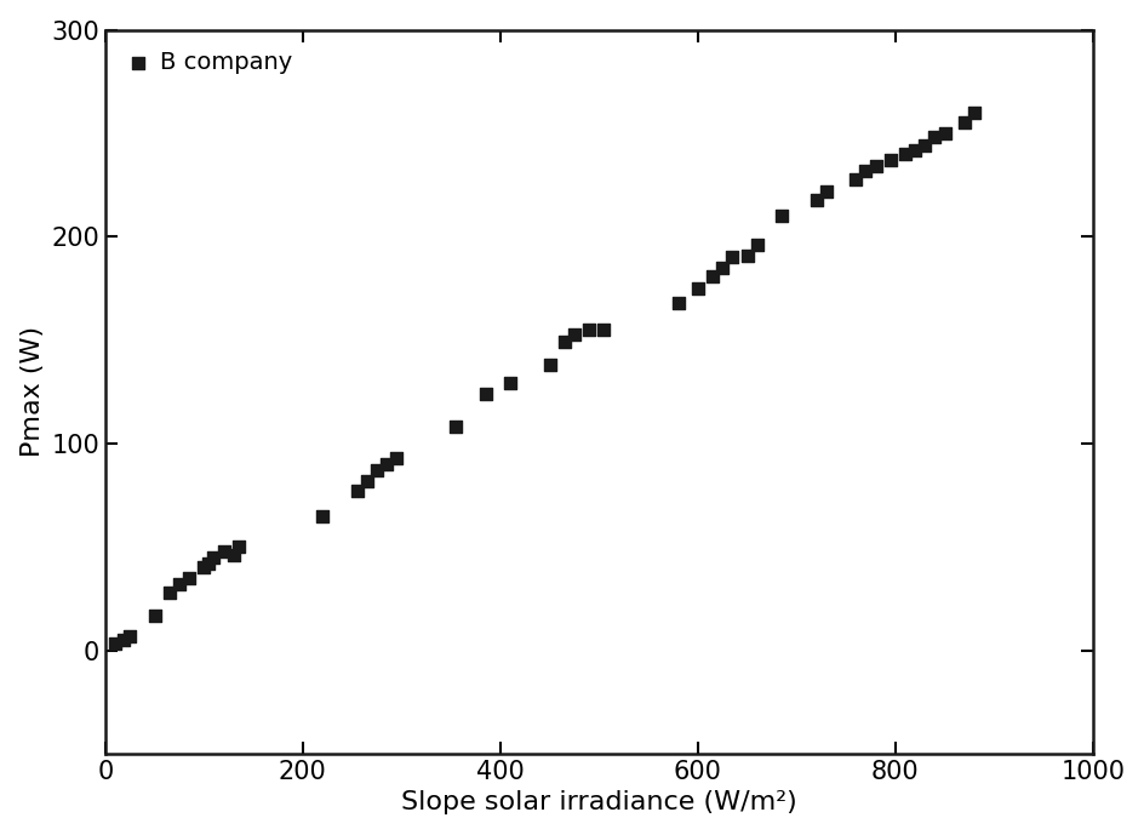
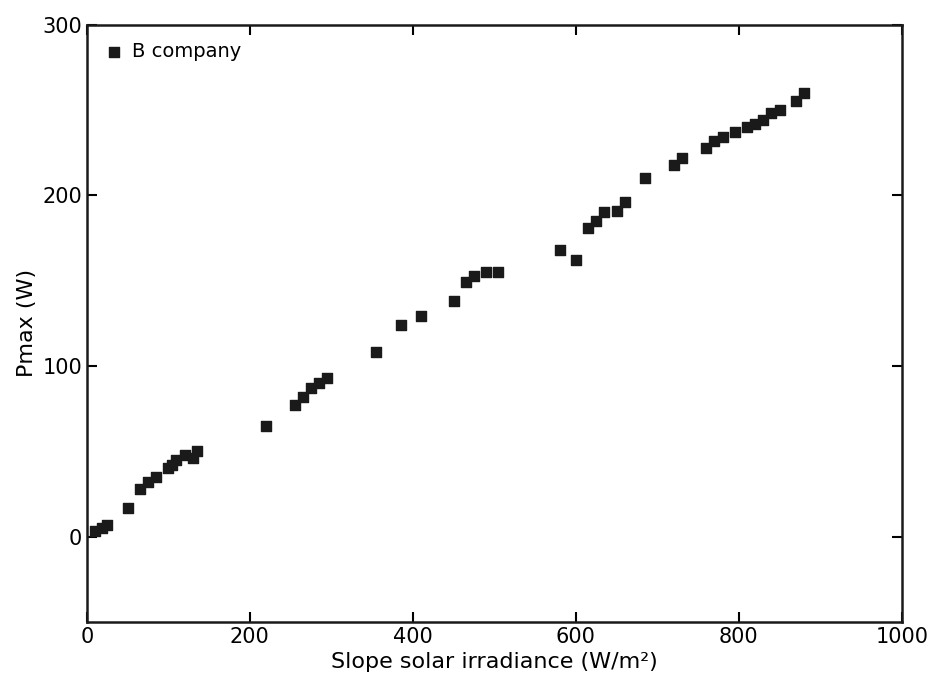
600: 175 -> 162
